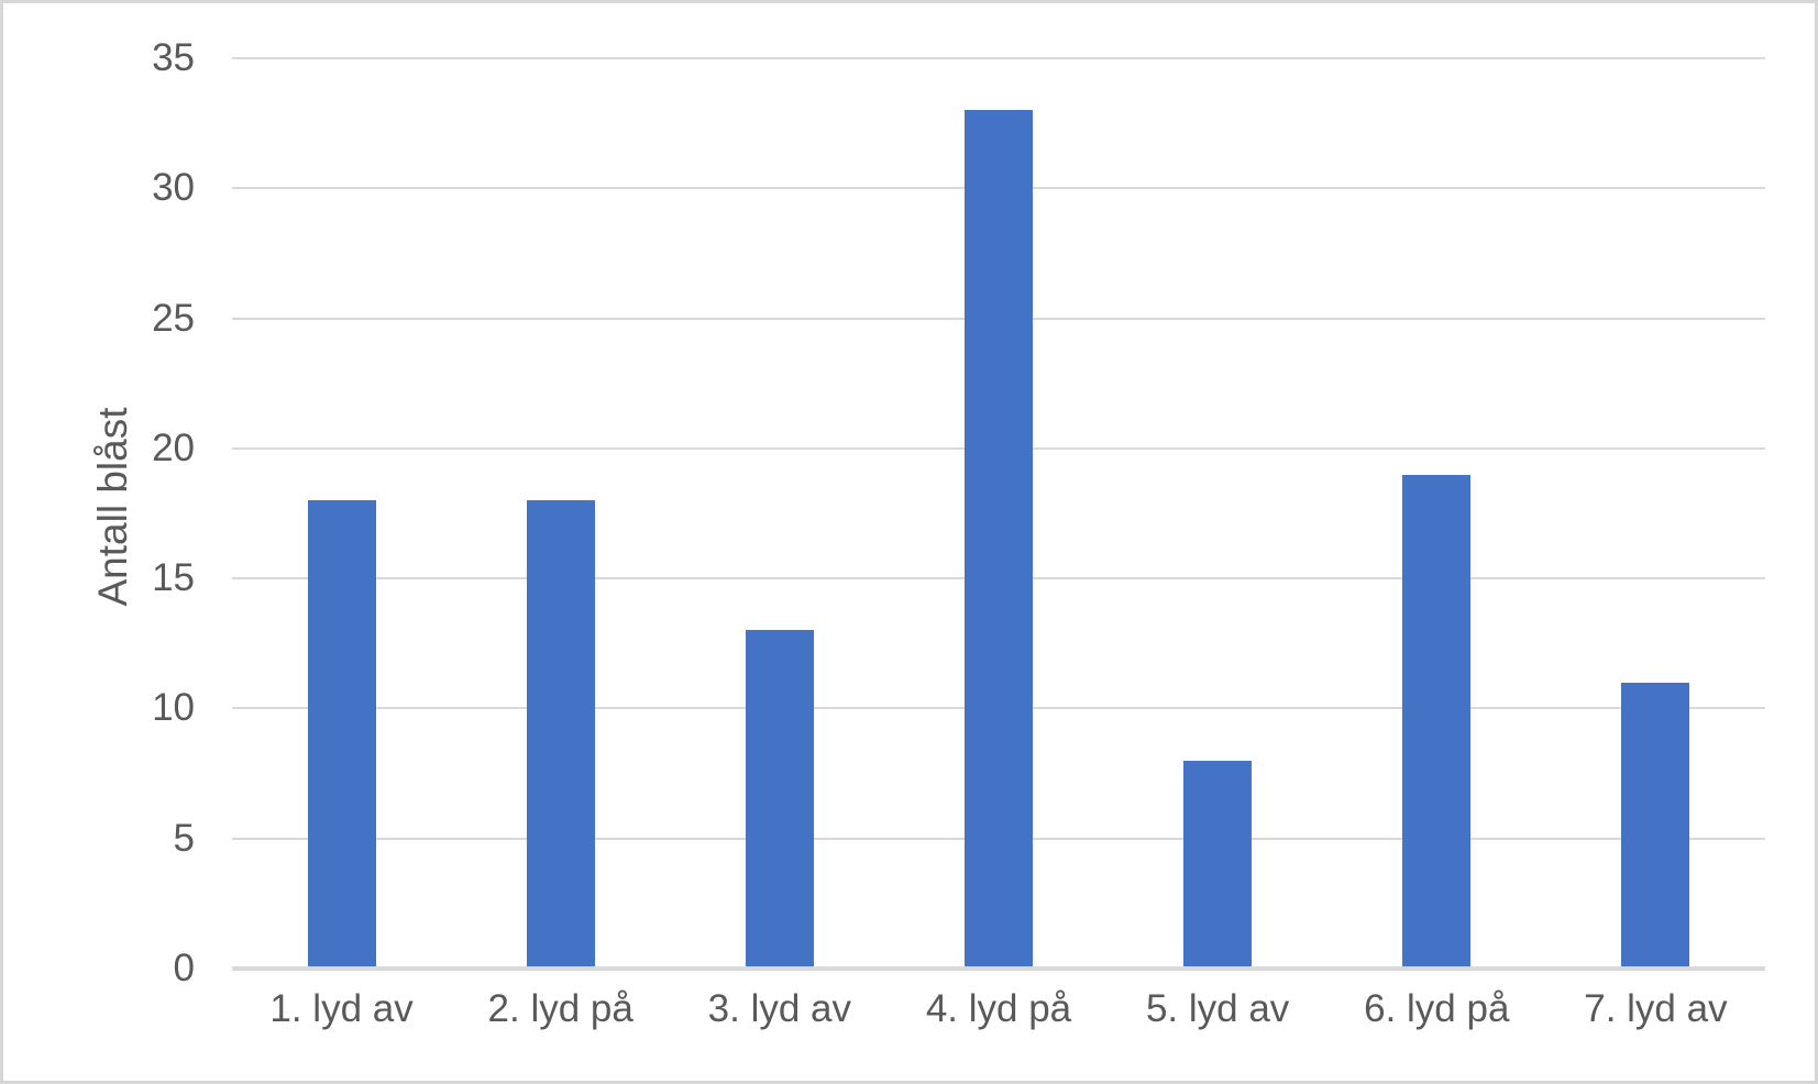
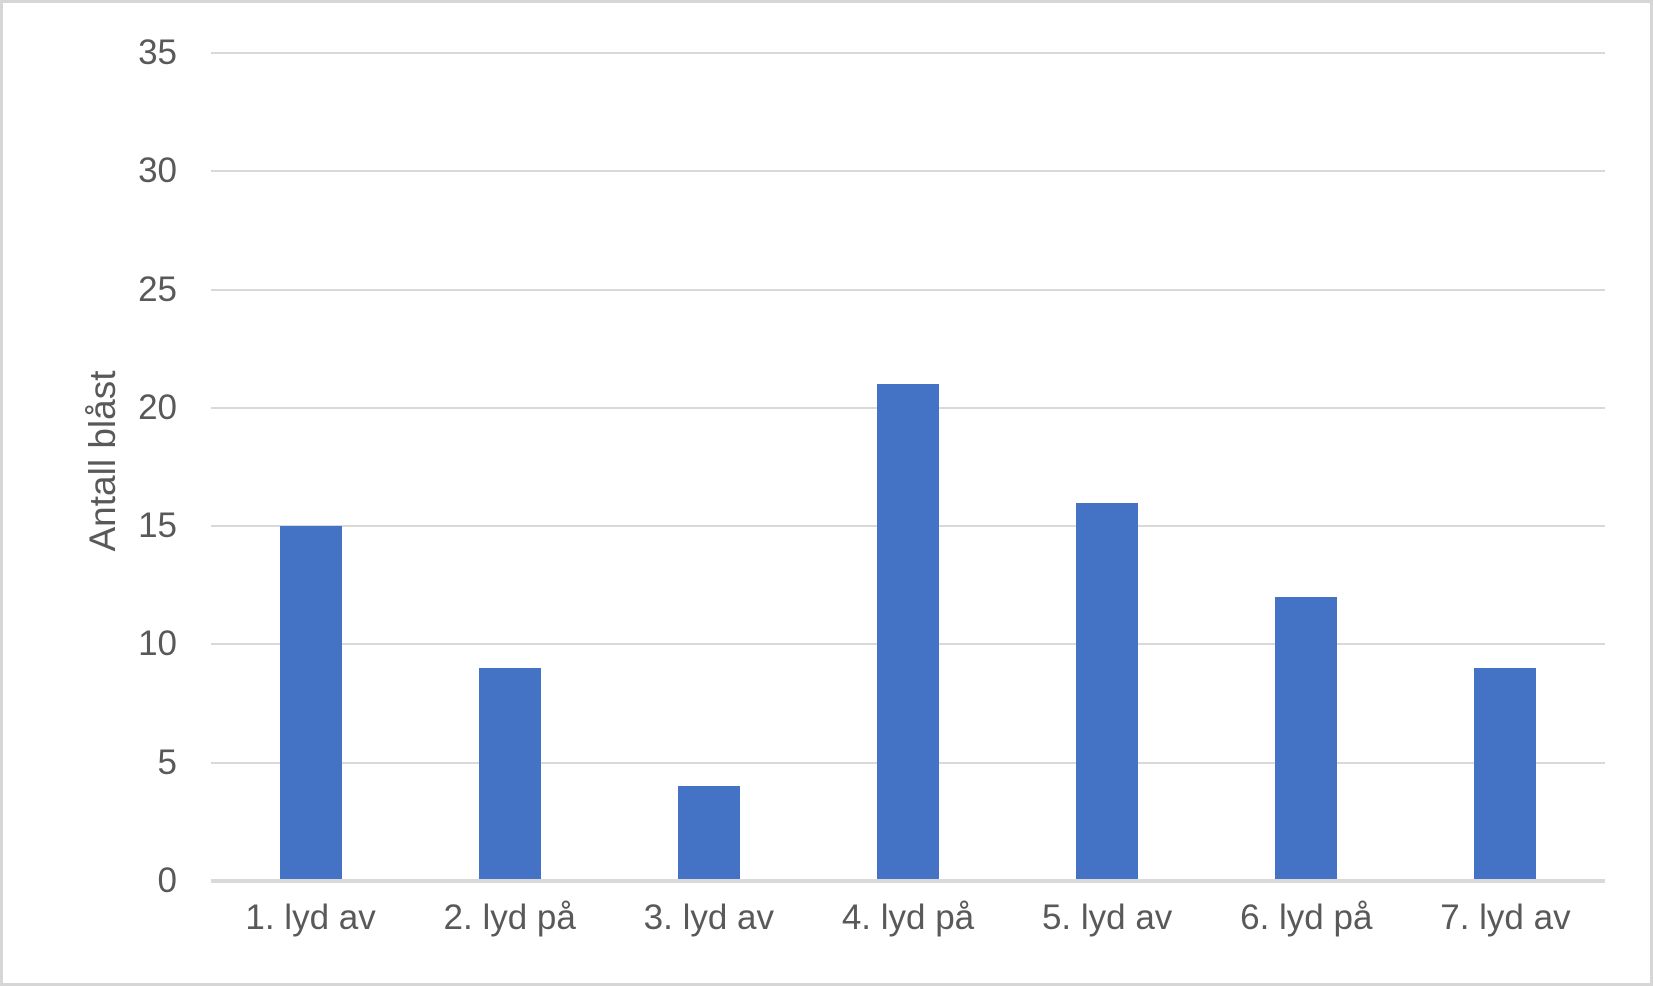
1. lyd av: 18 -> 15
2. lyd på: 18 -> 9
3. lyd av: 13 -> 4
4. lyd på: 33 -> 21
5. lyd av: 8 -> 16
6. lyd på: 19 -> 12
7. lyd av: 11 -> 9
